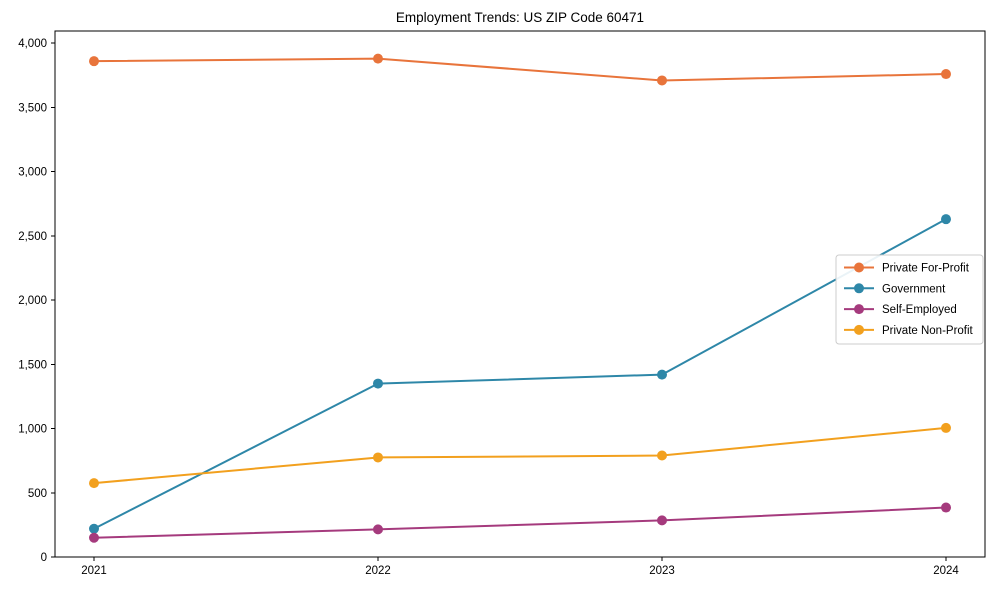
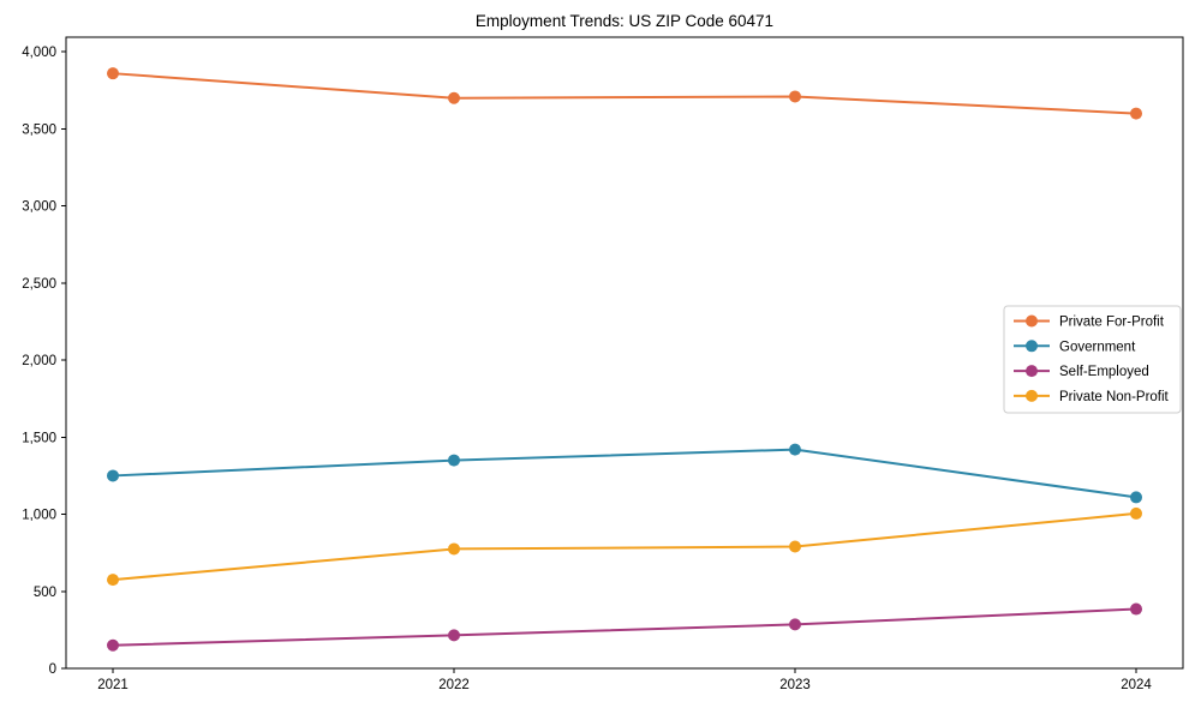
Government/2021: 220 -> 1250
Private For-Profit/2022: 3880 -> 3700
Private For-Profit/2024: 3760 -> 3600
Government/2024: 2630 -> 1110
